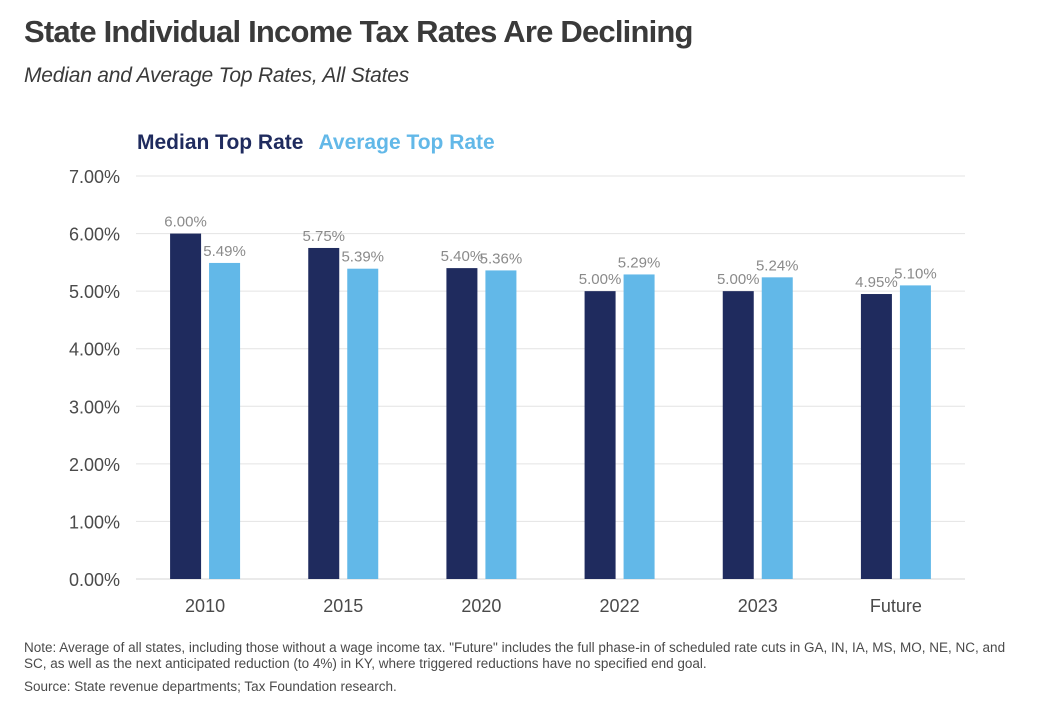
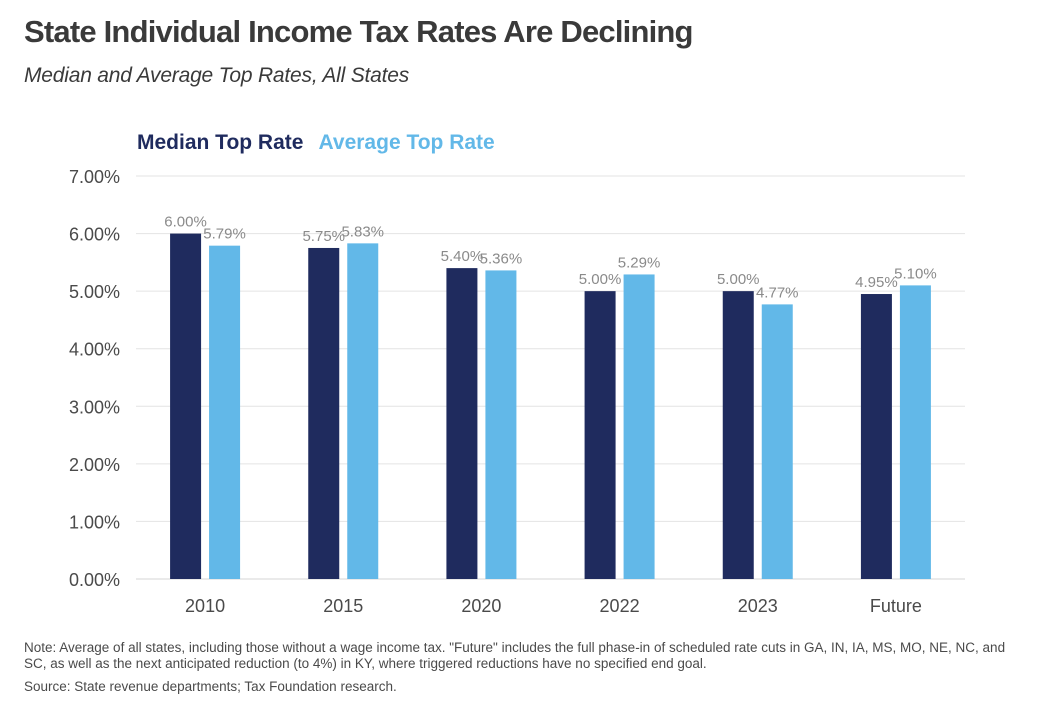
Average Top Rate/2010: 5.49% -> 5.79%
Average Top Rate/2015: 5.39% -> 5.83%
Average Top Rate/2023: 5.24% -> 4.77%
